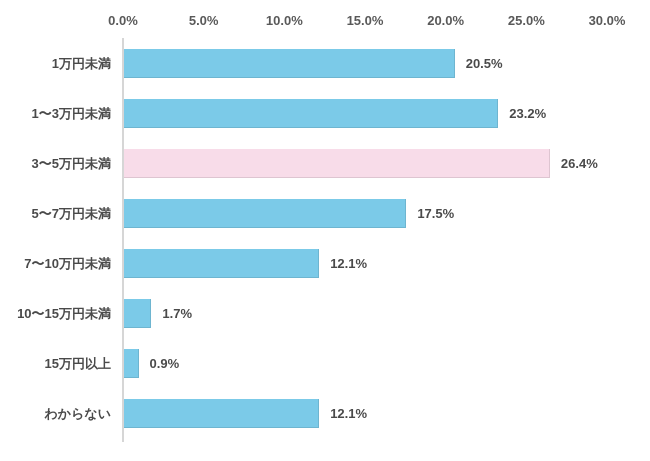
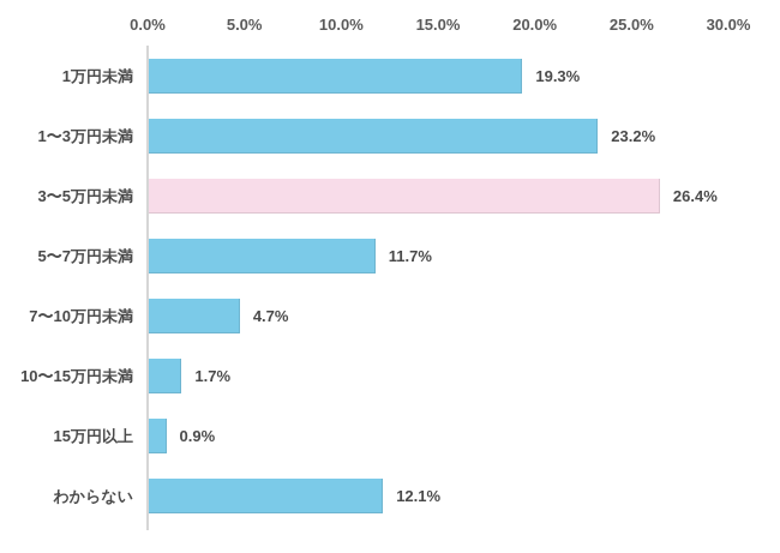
1万円未満: 20.5% -> 19.3%
5〜7万円未満: 17.5% -> 11.7%
7〜10万円未満: 12.1% -> 4.7%
